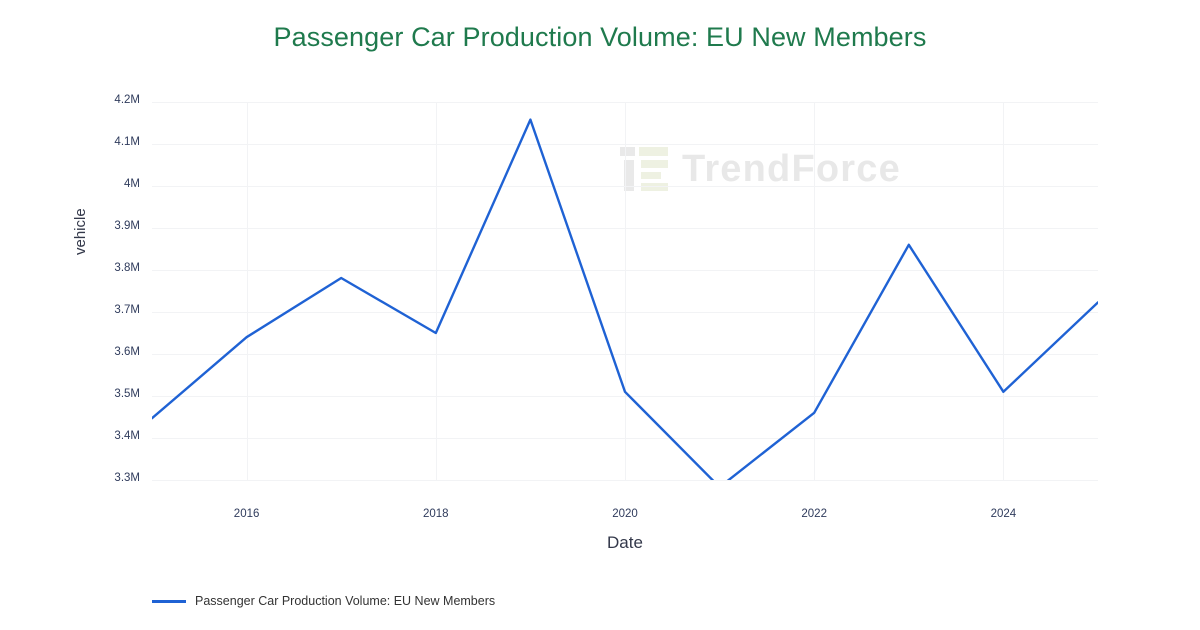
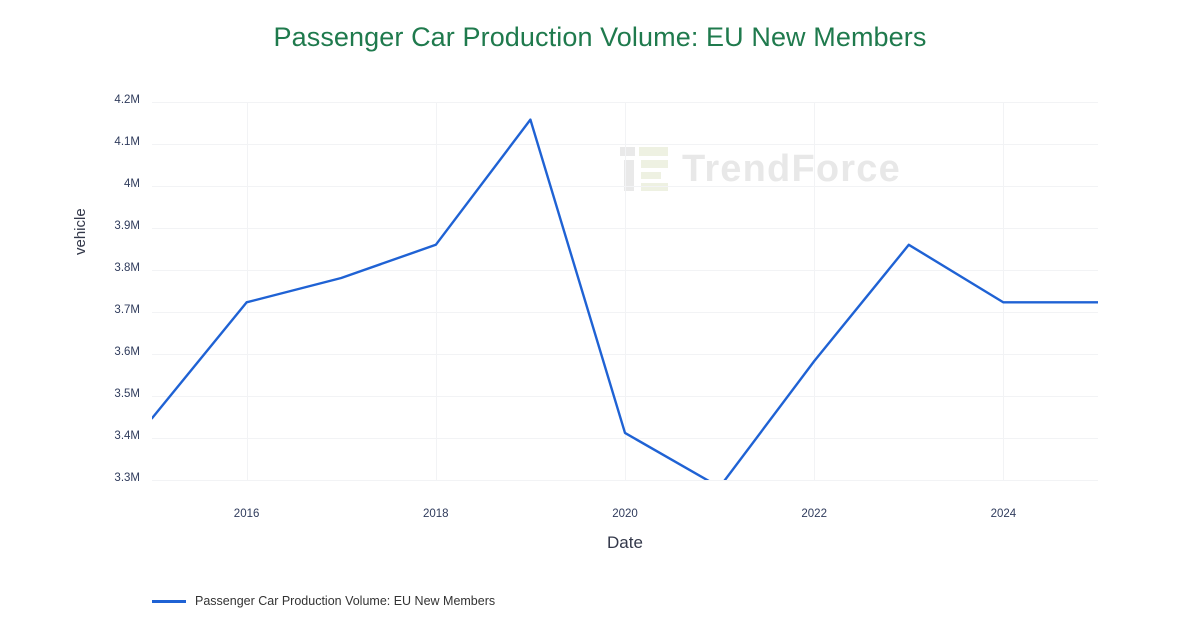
2016: 3.64M -> 3.72M
2018: 3.65M -> 3.86M
2020: 3.51M -> 3.41M
2022: 3.46M -> 3.58M
2024: 3.51M -> 3.72M
